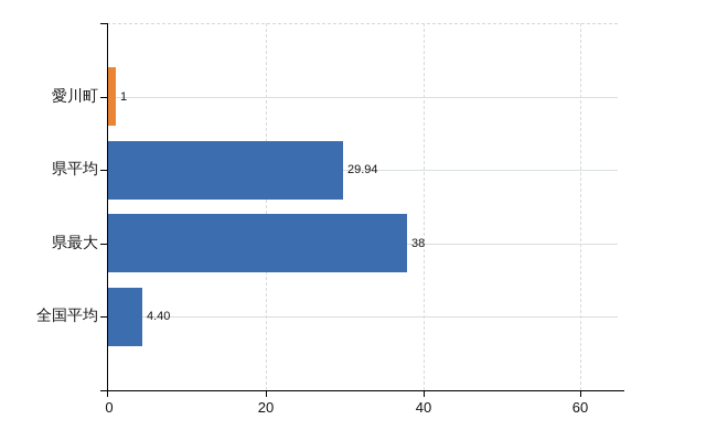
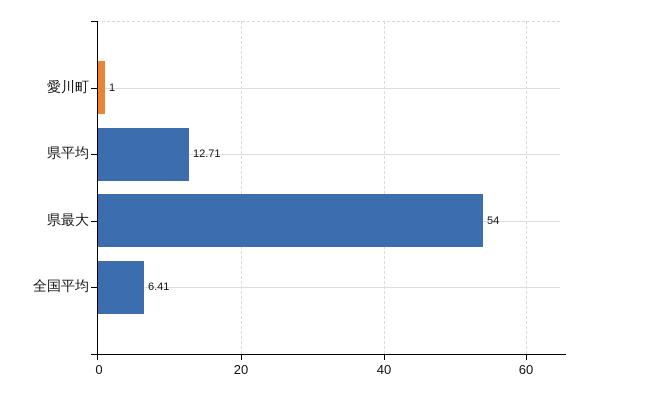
県平均: 29.94 -> 12.71
県最大: 38 -> 54
全国平均: 4.40 -> 6.41
